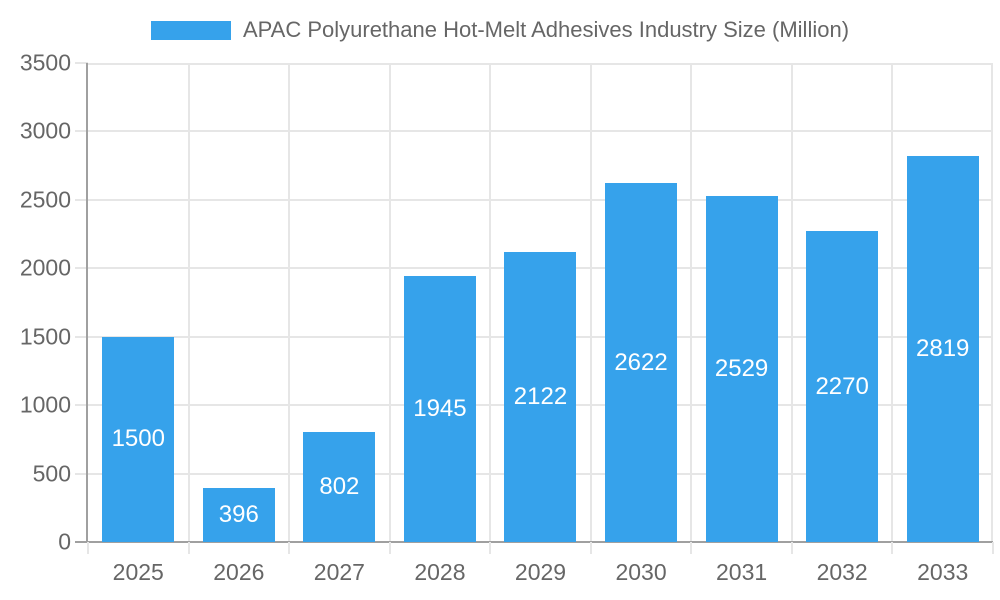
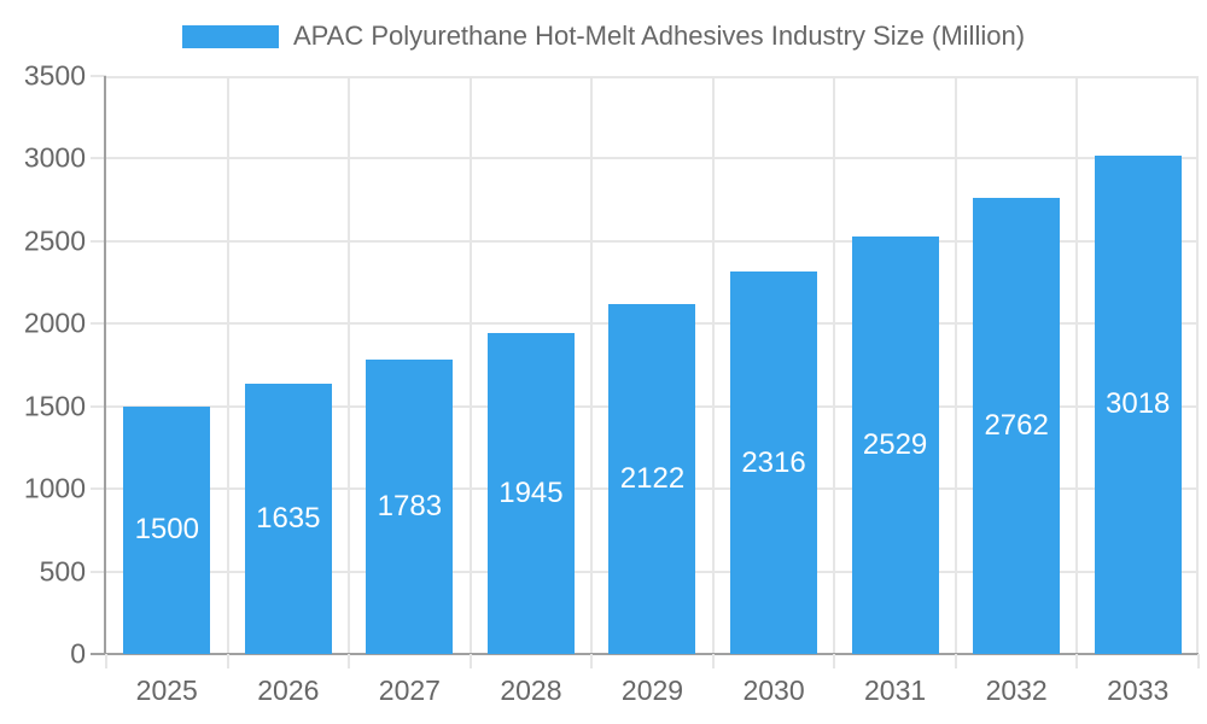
2026: 396 -> 1635
2027: 802 -> 1783
2030: 2622 -> 2316
2032: 2270 -> 2762
2033: 2819 -> 3018
